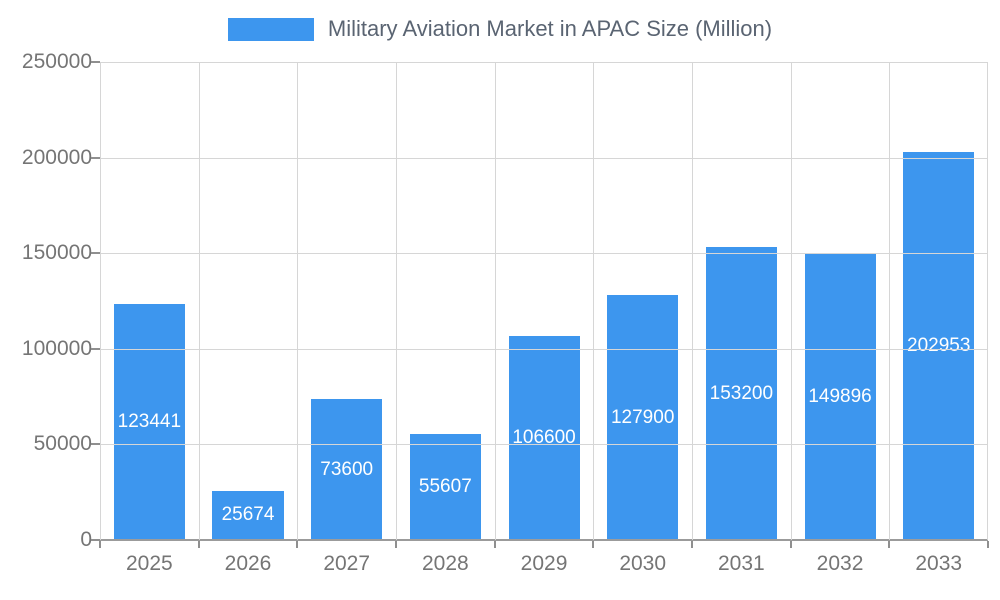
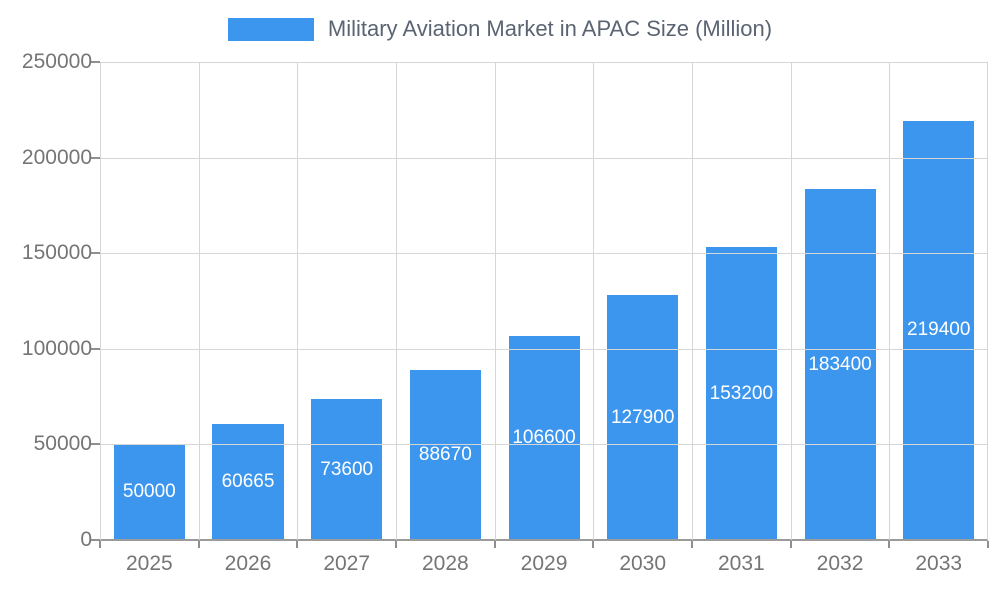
2025: 123441 -> 50000
2026: 25674 -> 60665
2028: 55607 -> 88670
2032: 149896 -> 183400
2033: 202953 -> 219400
